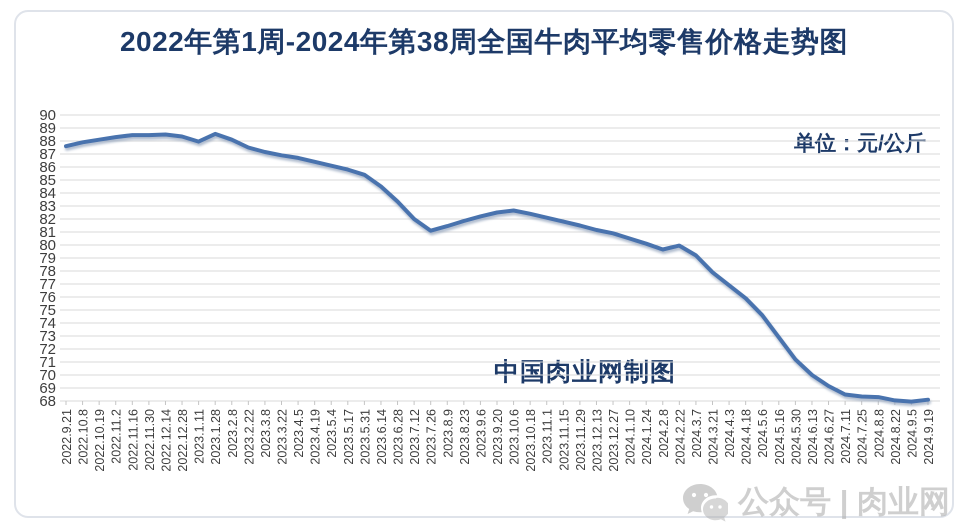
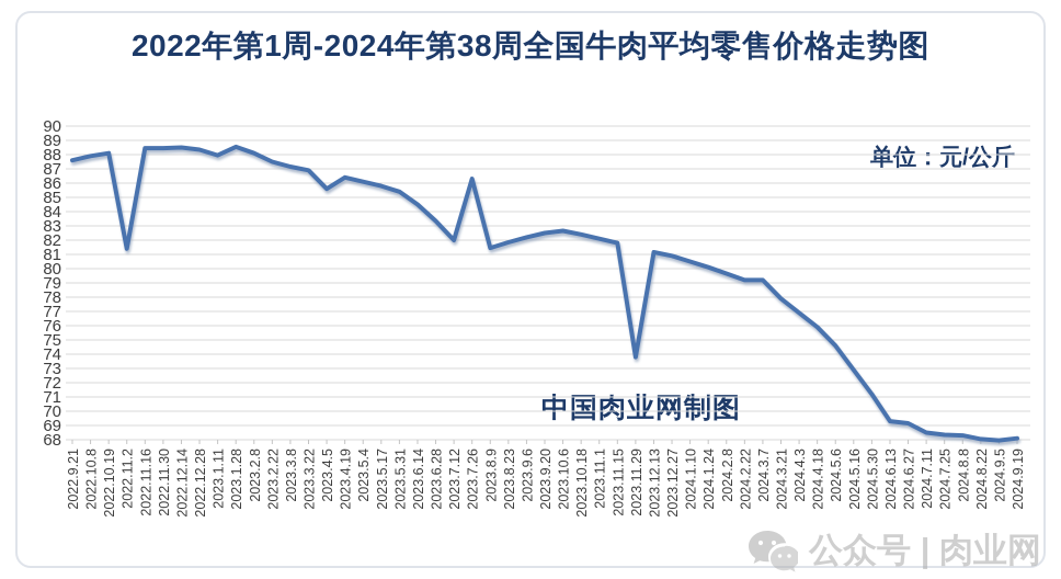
2022.11.2: 88.3 -> 81.4
2023.4.5: 86.7 -> 85.6
2023.7.26: 81.1 -> 86.3
2023.11.29: 81.5 -> 73.8
2024.2.22: 80.0 -> 79.2
2024.6.13: 70.0 -> 69.3
